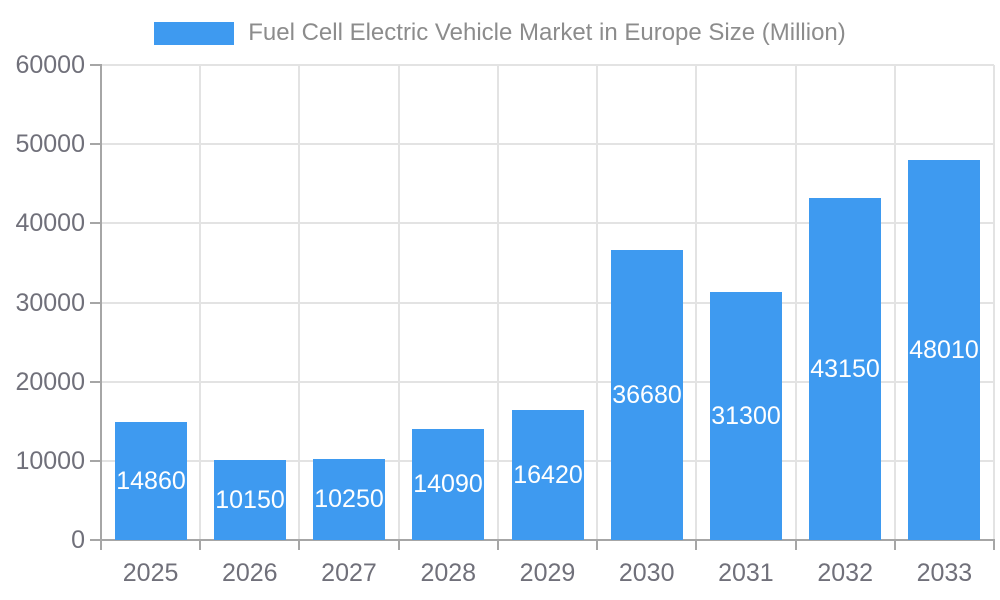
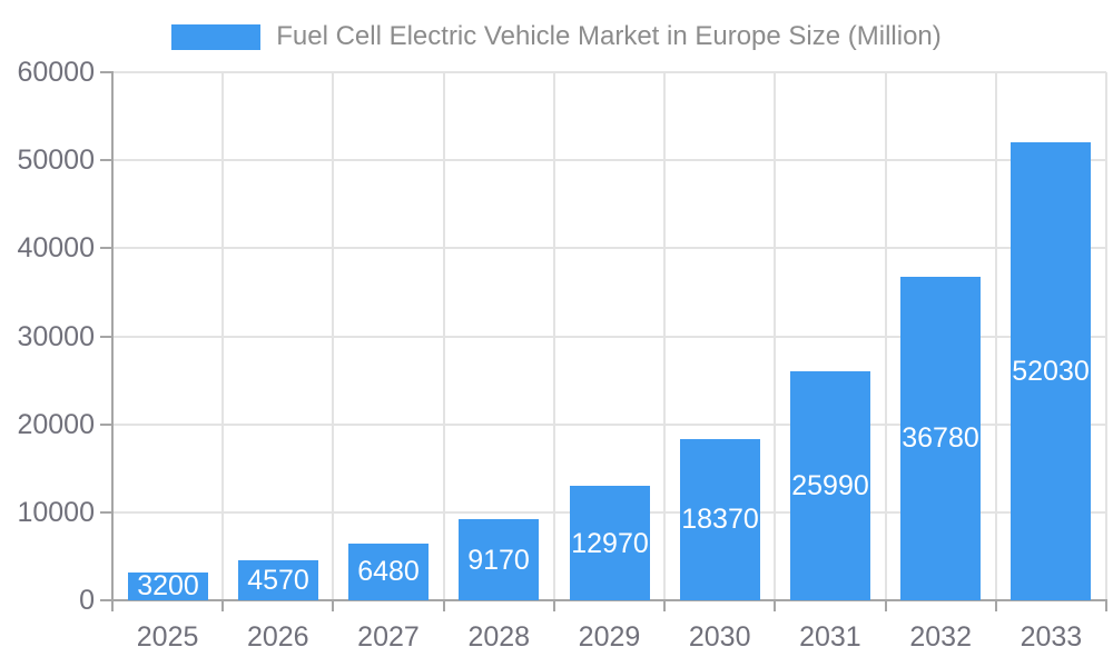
2025: 14860 -> 3200
2026: 10150 -> 4570
2027: 10250 -> 6480
2028: 14090 -> 9170
2029: 16420 -> 12970
2030: 36680 -> 18370
2031: 31300 -> 25990
2032: 43150 -> 36780
2033: 48010 -> 52030
